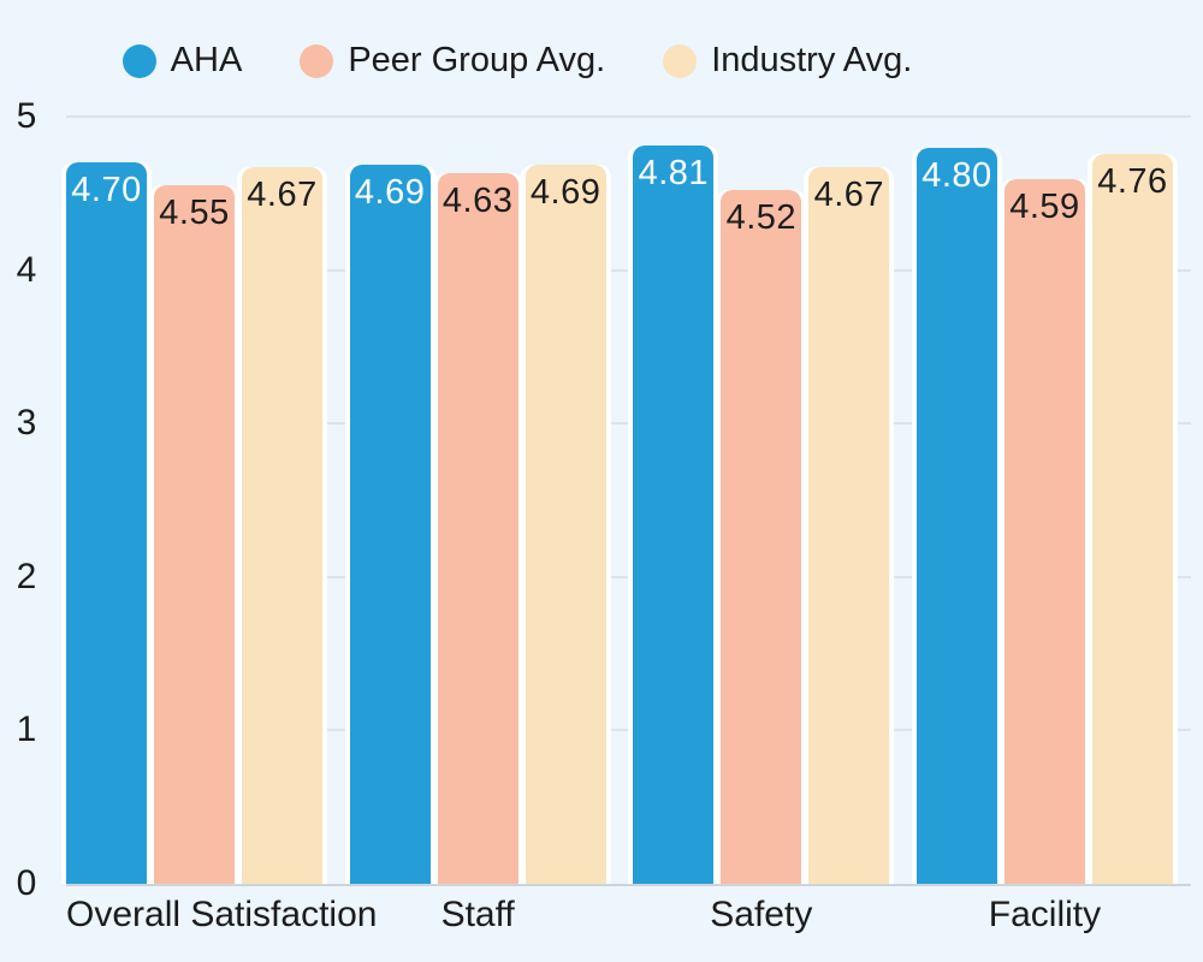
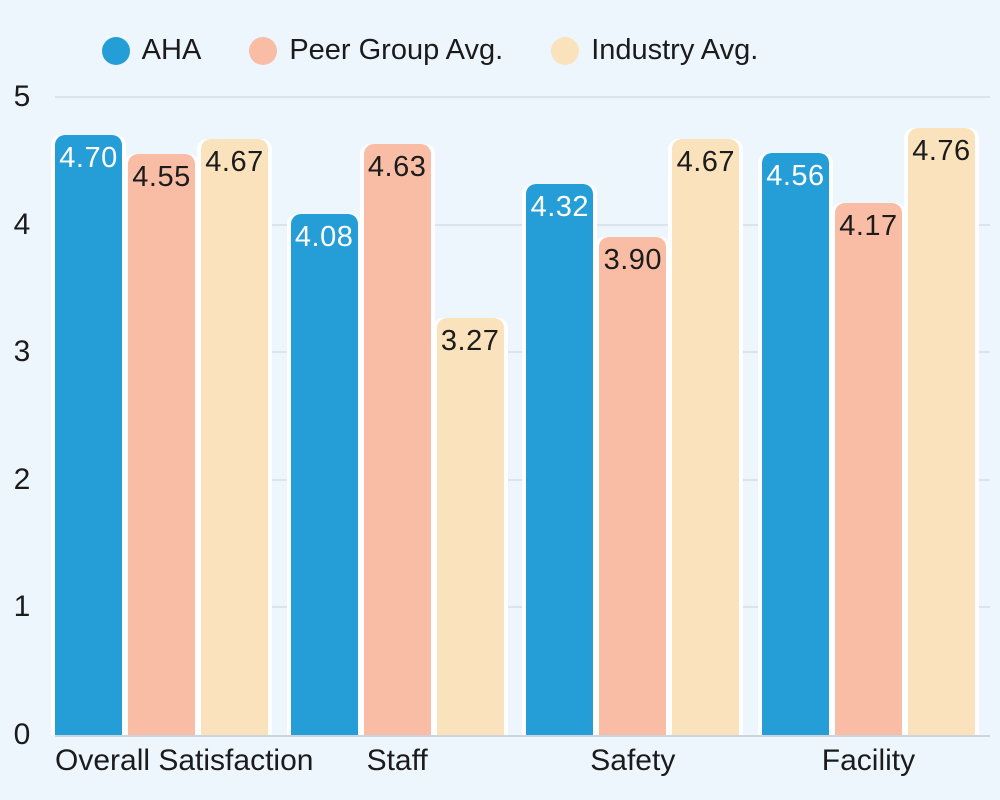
AHA/Staff: 4.69 -> 4.08
Industry Avg./Staff: 4.69 -> 3.27
AHA/Safety: 4.81 -> 4.32
Peer Group Avg./Safety: 4.52 -> 3.90
AHA/Facility: 4.80 -> 4.56
Peer Group Avg./Facility: 4.59 -> 4.17
